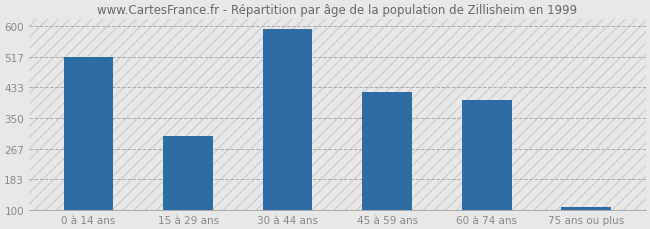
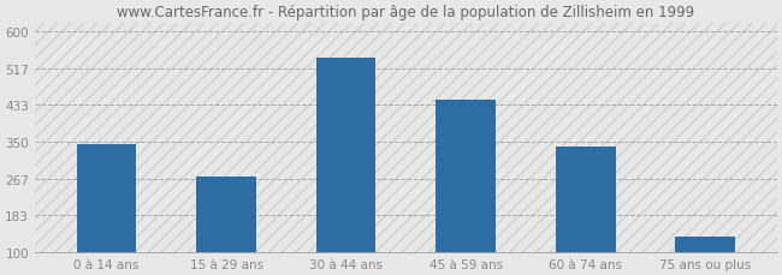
0 à 14 ans: 517 -> 345
15 à 29 ans: 302 -> 270
30 à 44 ans: 592 -> 540
45 à 59 ans: 420 -> 445
60 à 74 ans: 400 -> 340
75 ans ou plus: 108 -> 135
